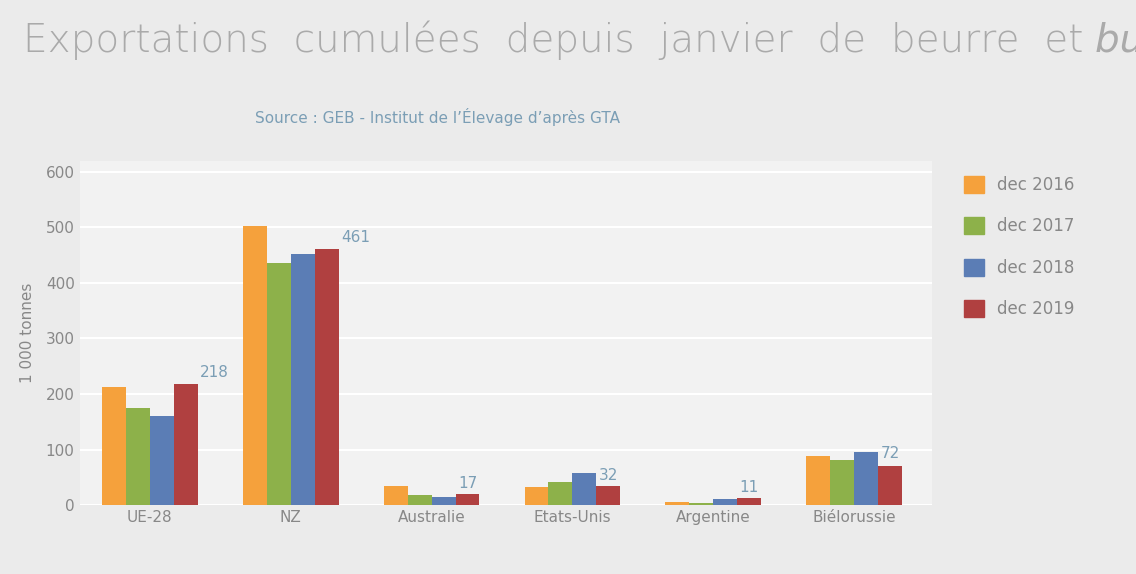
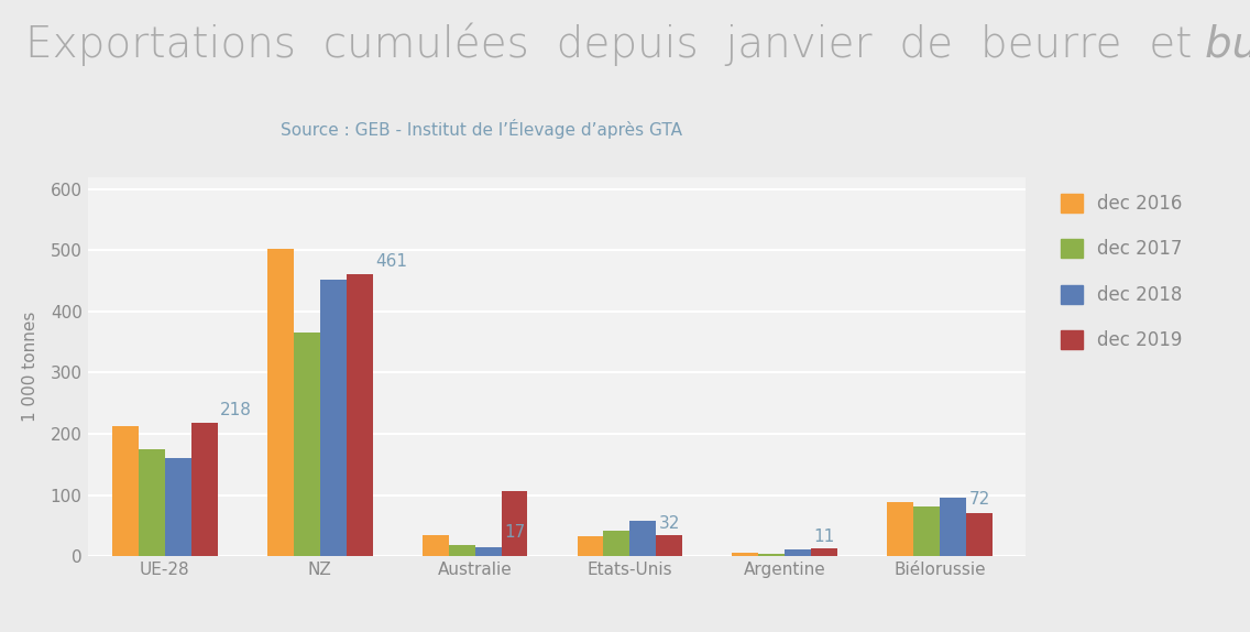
dec 2017/NZ: 435 -> 366
dec 2019/Australie: 20 -> 106
